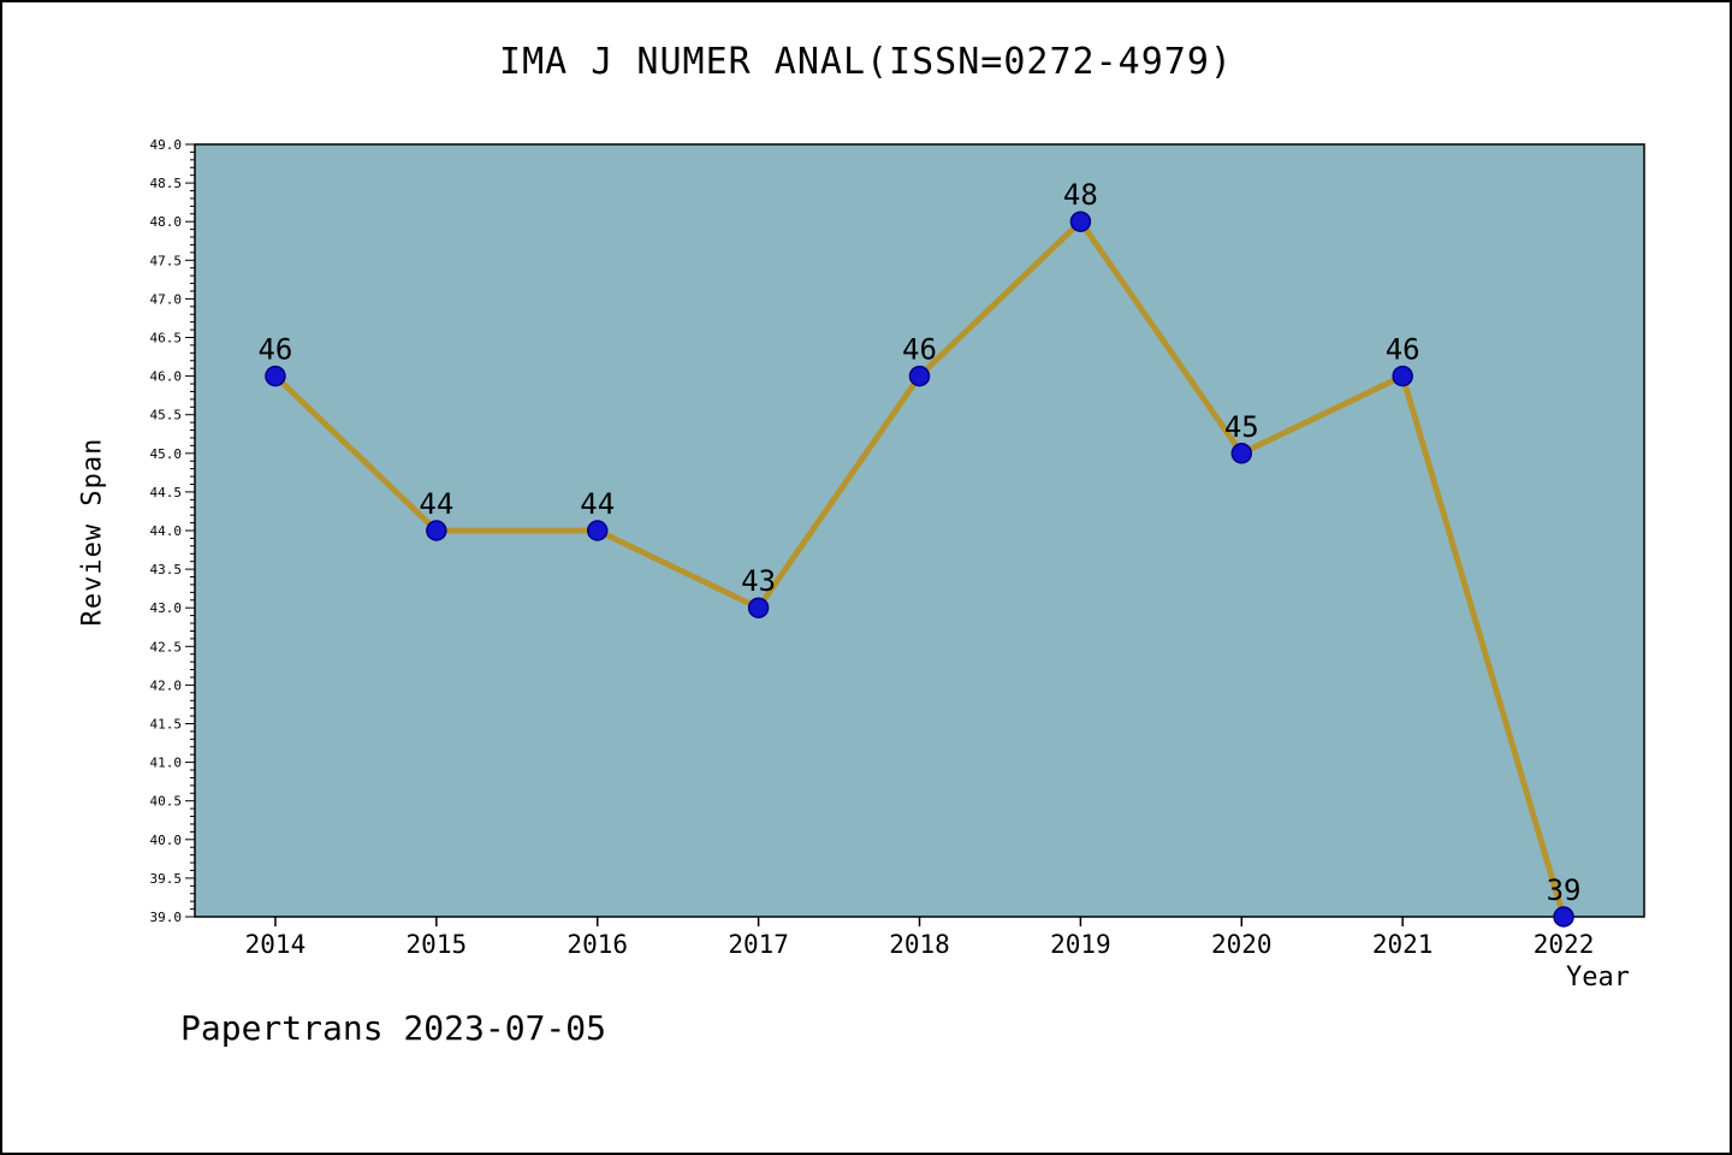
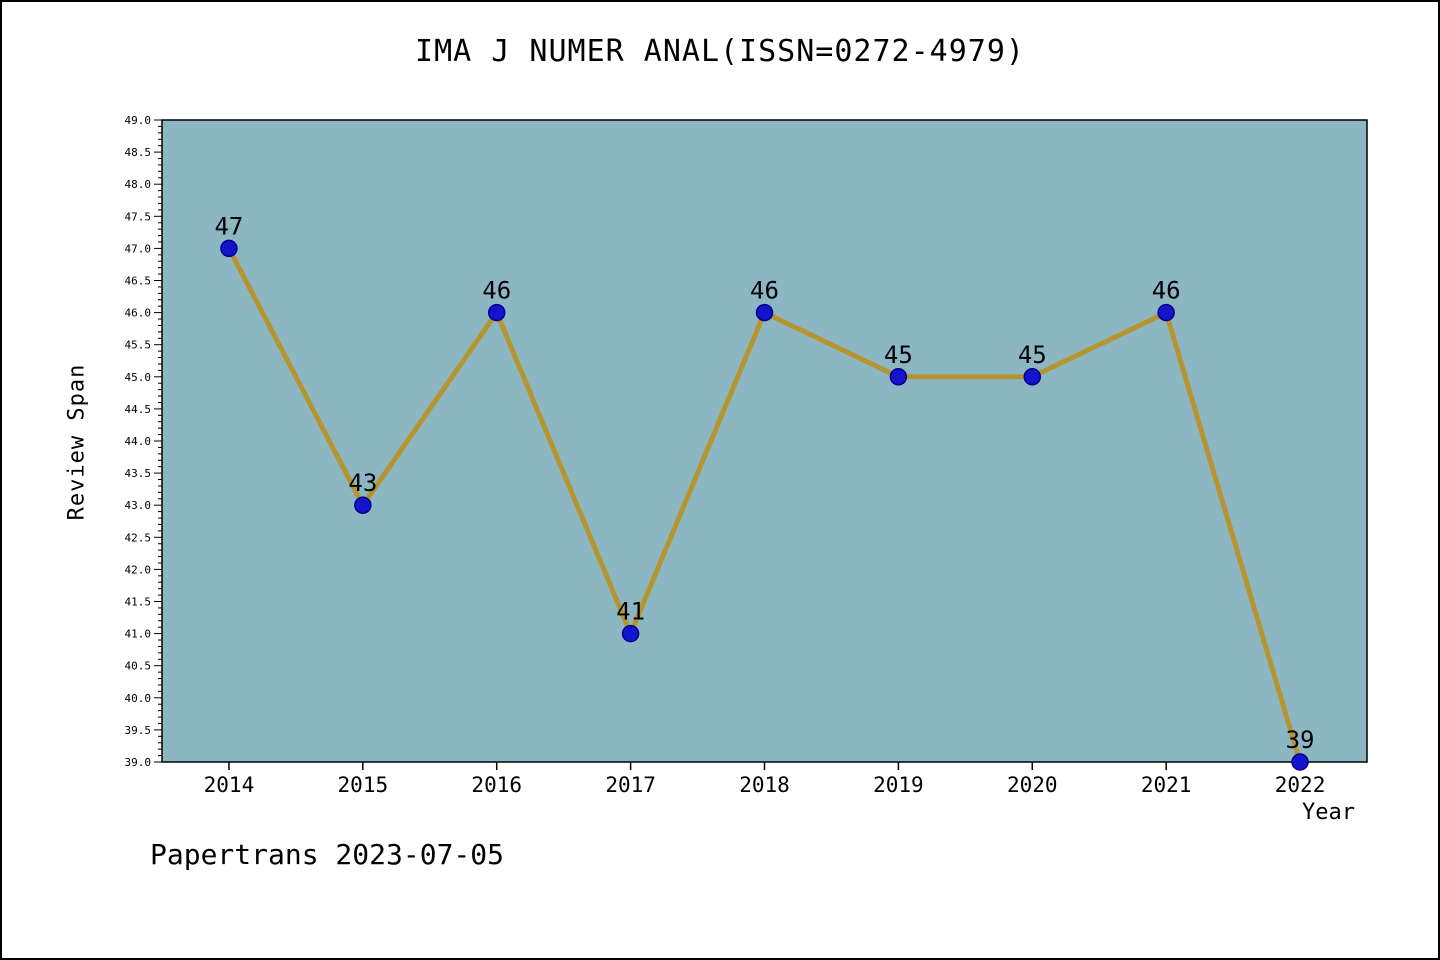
2014: 46 -> 47
2015: 44 -> 43
2016: 44 -> 46
2017: 43 -> 41
2019: 48 -> 45
